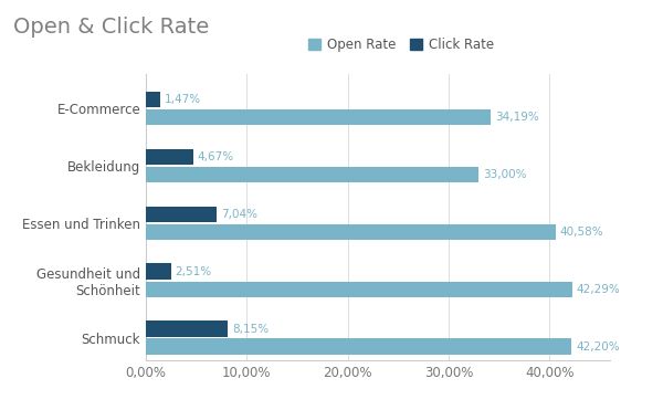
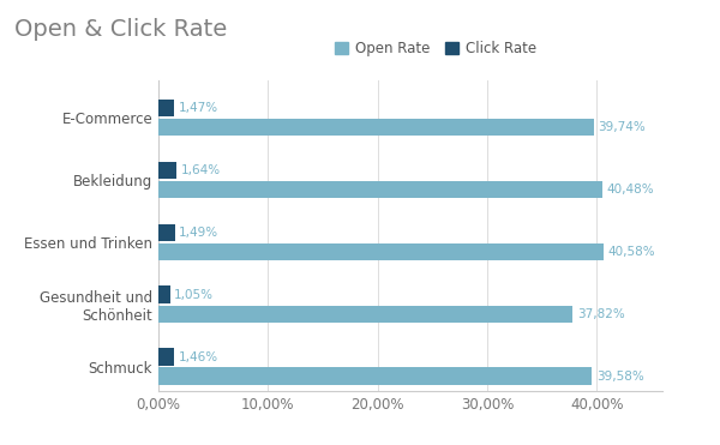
Open Rate/E-Commerce: 34,19% -> 39,74%
Click Rate/Bekleidung: 4,67% -> 1,64%
Open Rate/Bekleidung: 33,00% -> 40,48%
Click Rate/Essen und Trinken: 7,04% -> 1,49%
Click Rate/Gesundheit und Schönheit: 2,51% -> 1,05%
Open Rate/Gesundheit und Schönheit: 42,29% -> 37,82%
Click Rate/Schmuck: 8,15% -> 1,46%
Open Rate/Schmuck: 42,20% -> 39,58%
